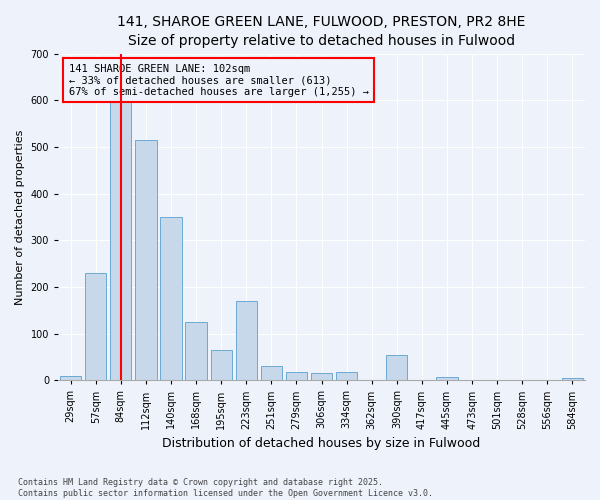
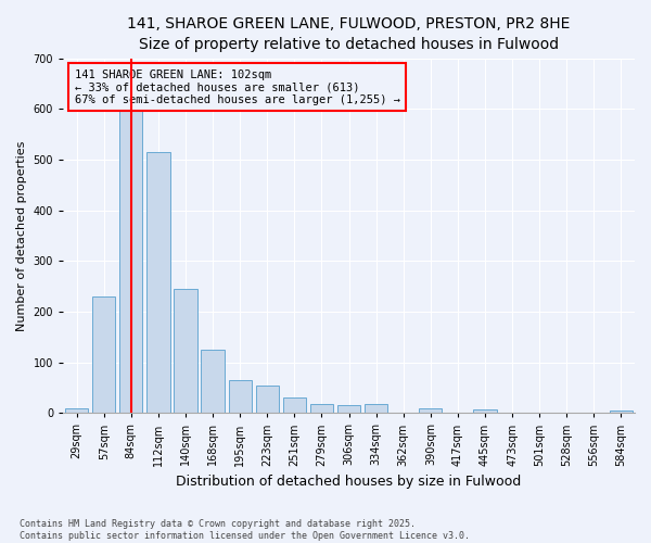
140sqm: 350 -> 245
223sqm: 170 -> 55
390sqm: 55 -> 10
